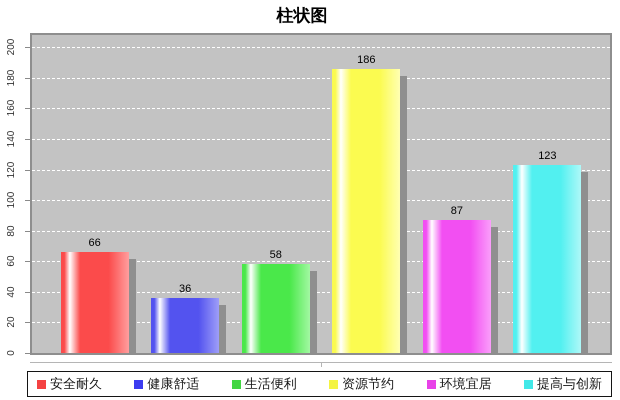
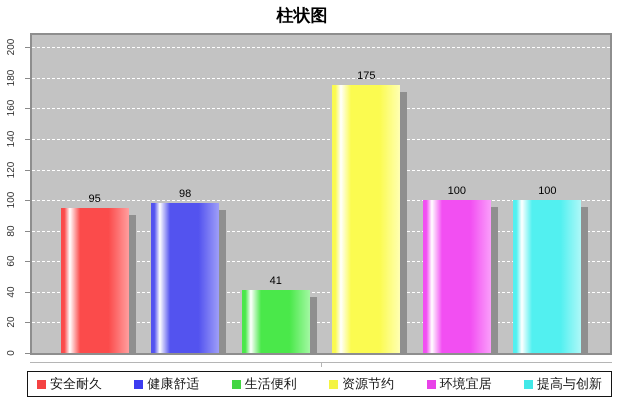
安全耐久: 66 -> 95
健康舒适: 36 -> 98
生活便利: 58 -> 41
资源节约: 186 -> 175
环境宜居: 87 -> 100
提高与创新: 123 -> 100
